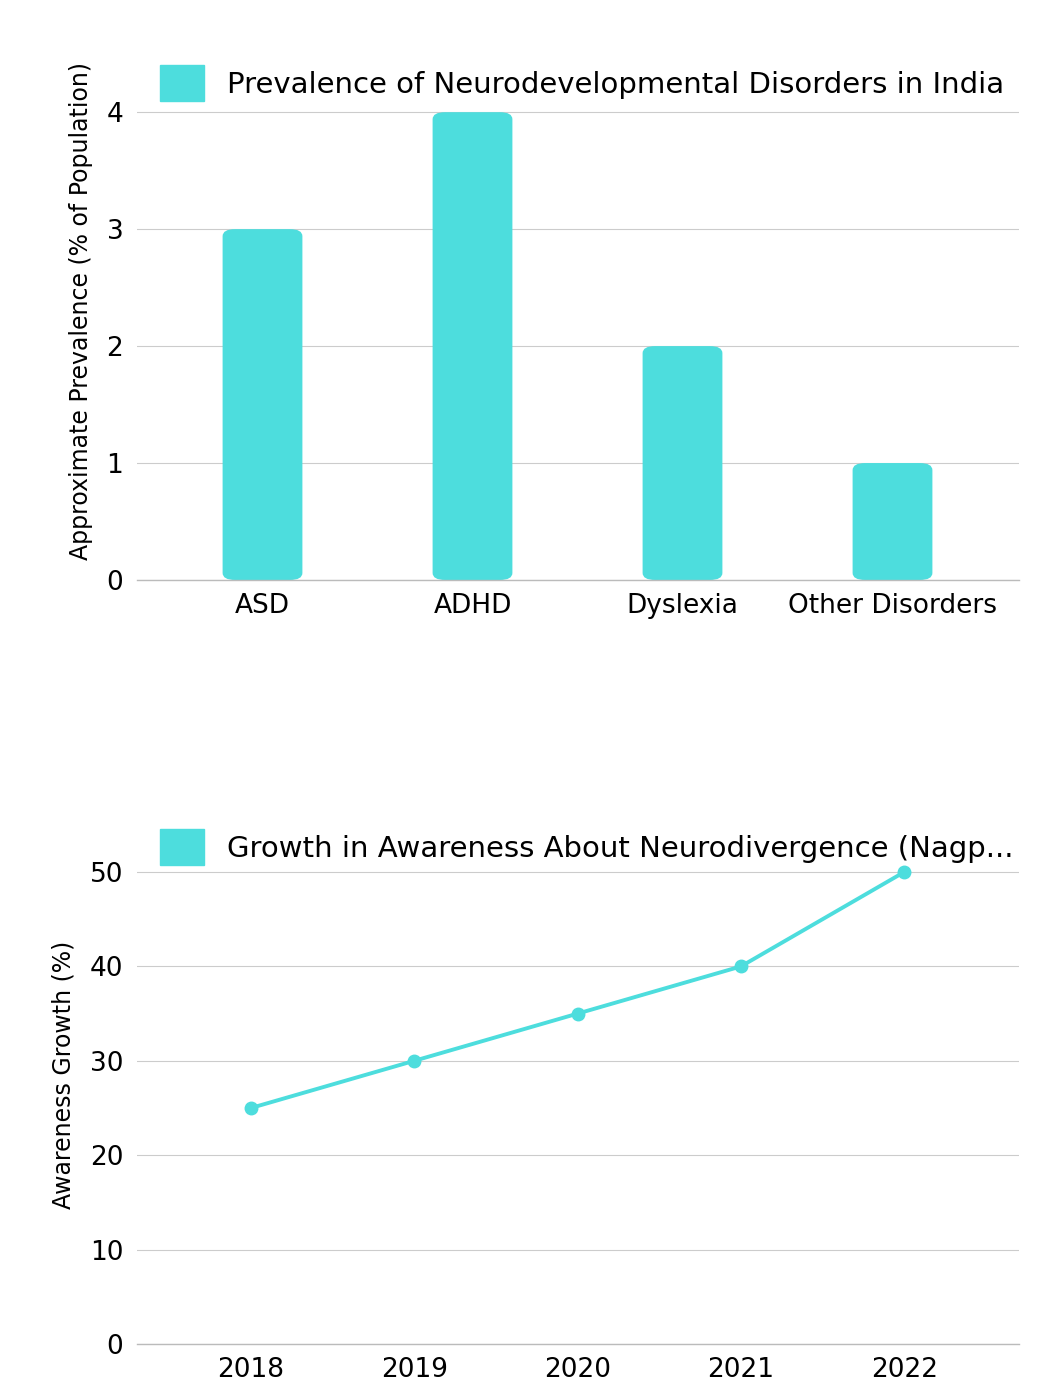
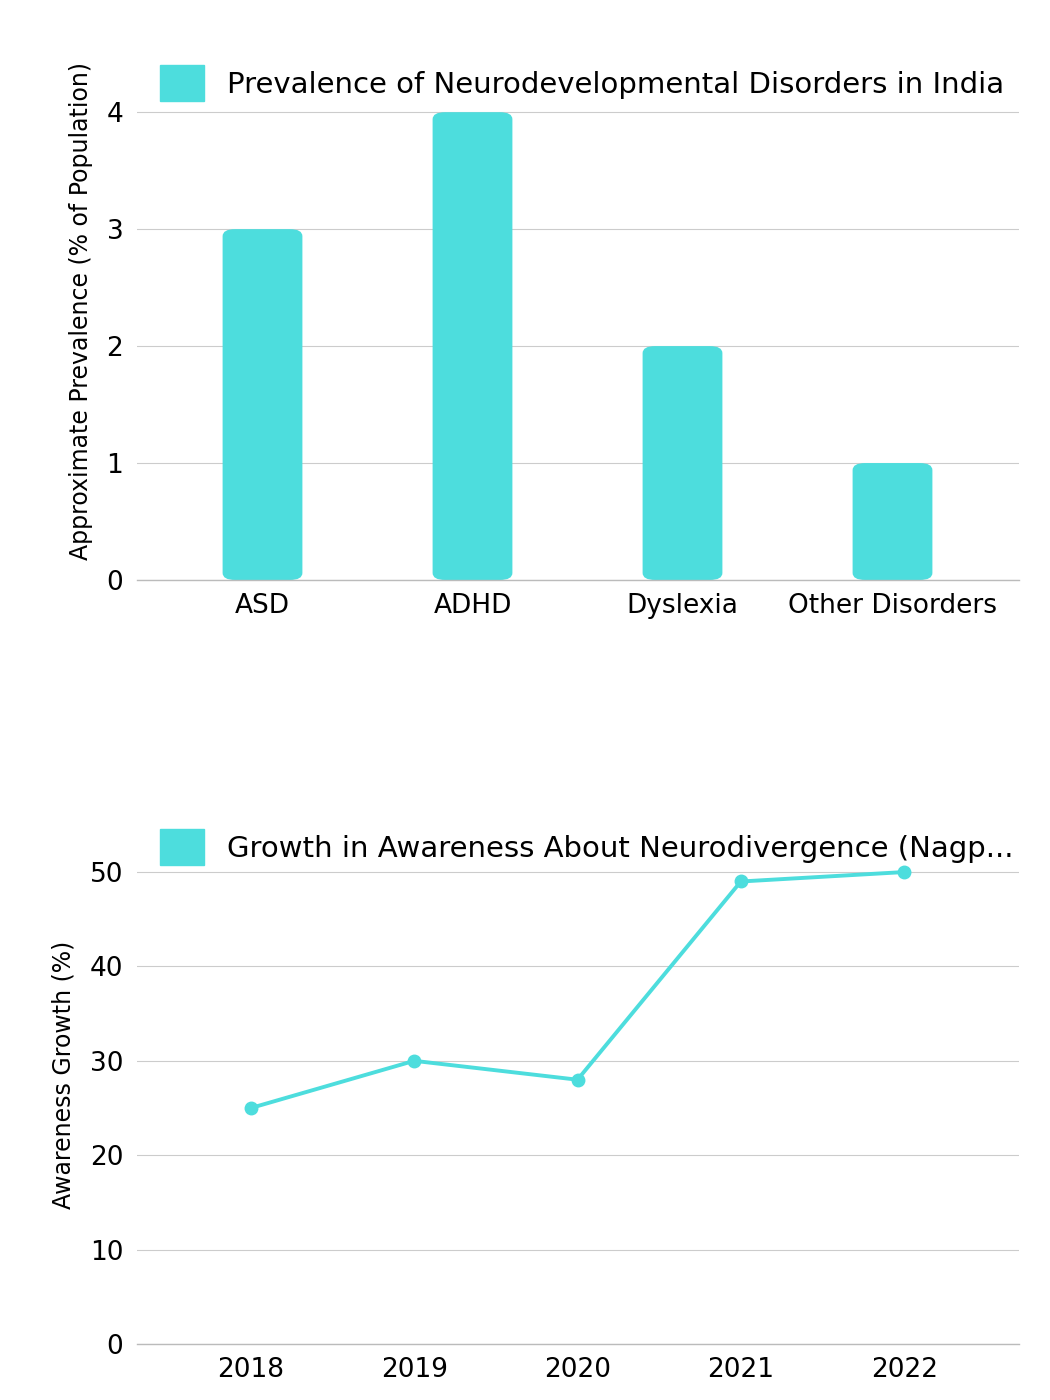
2020: 35 -> 28
2021: 40 -> 49
